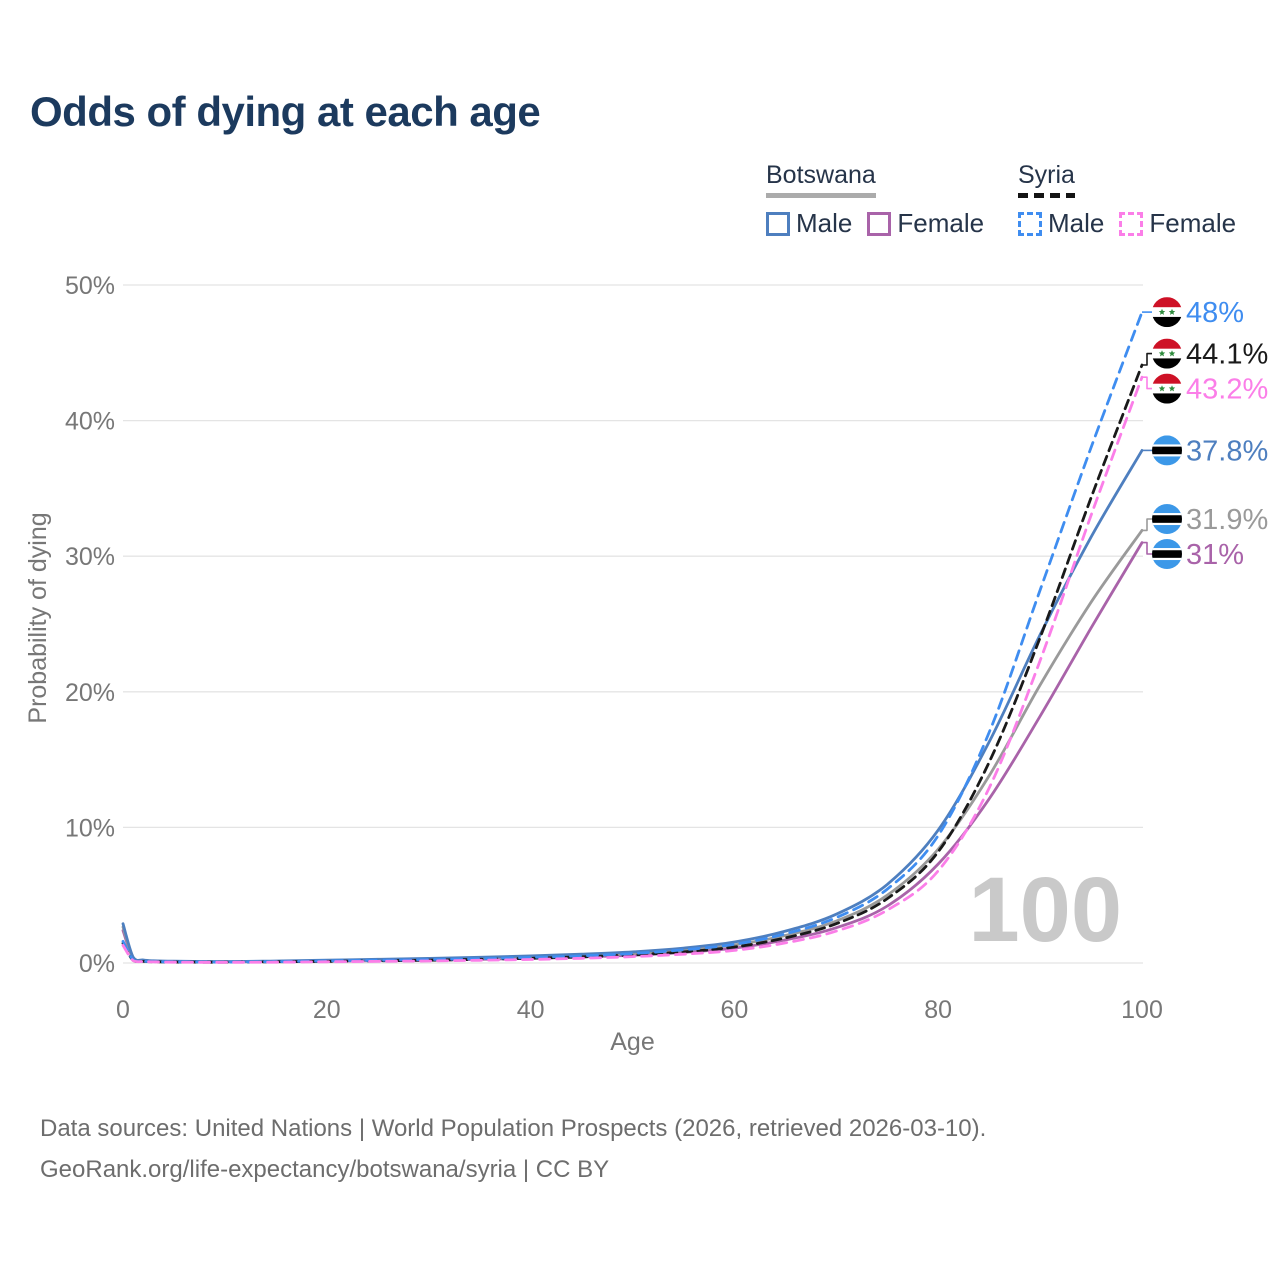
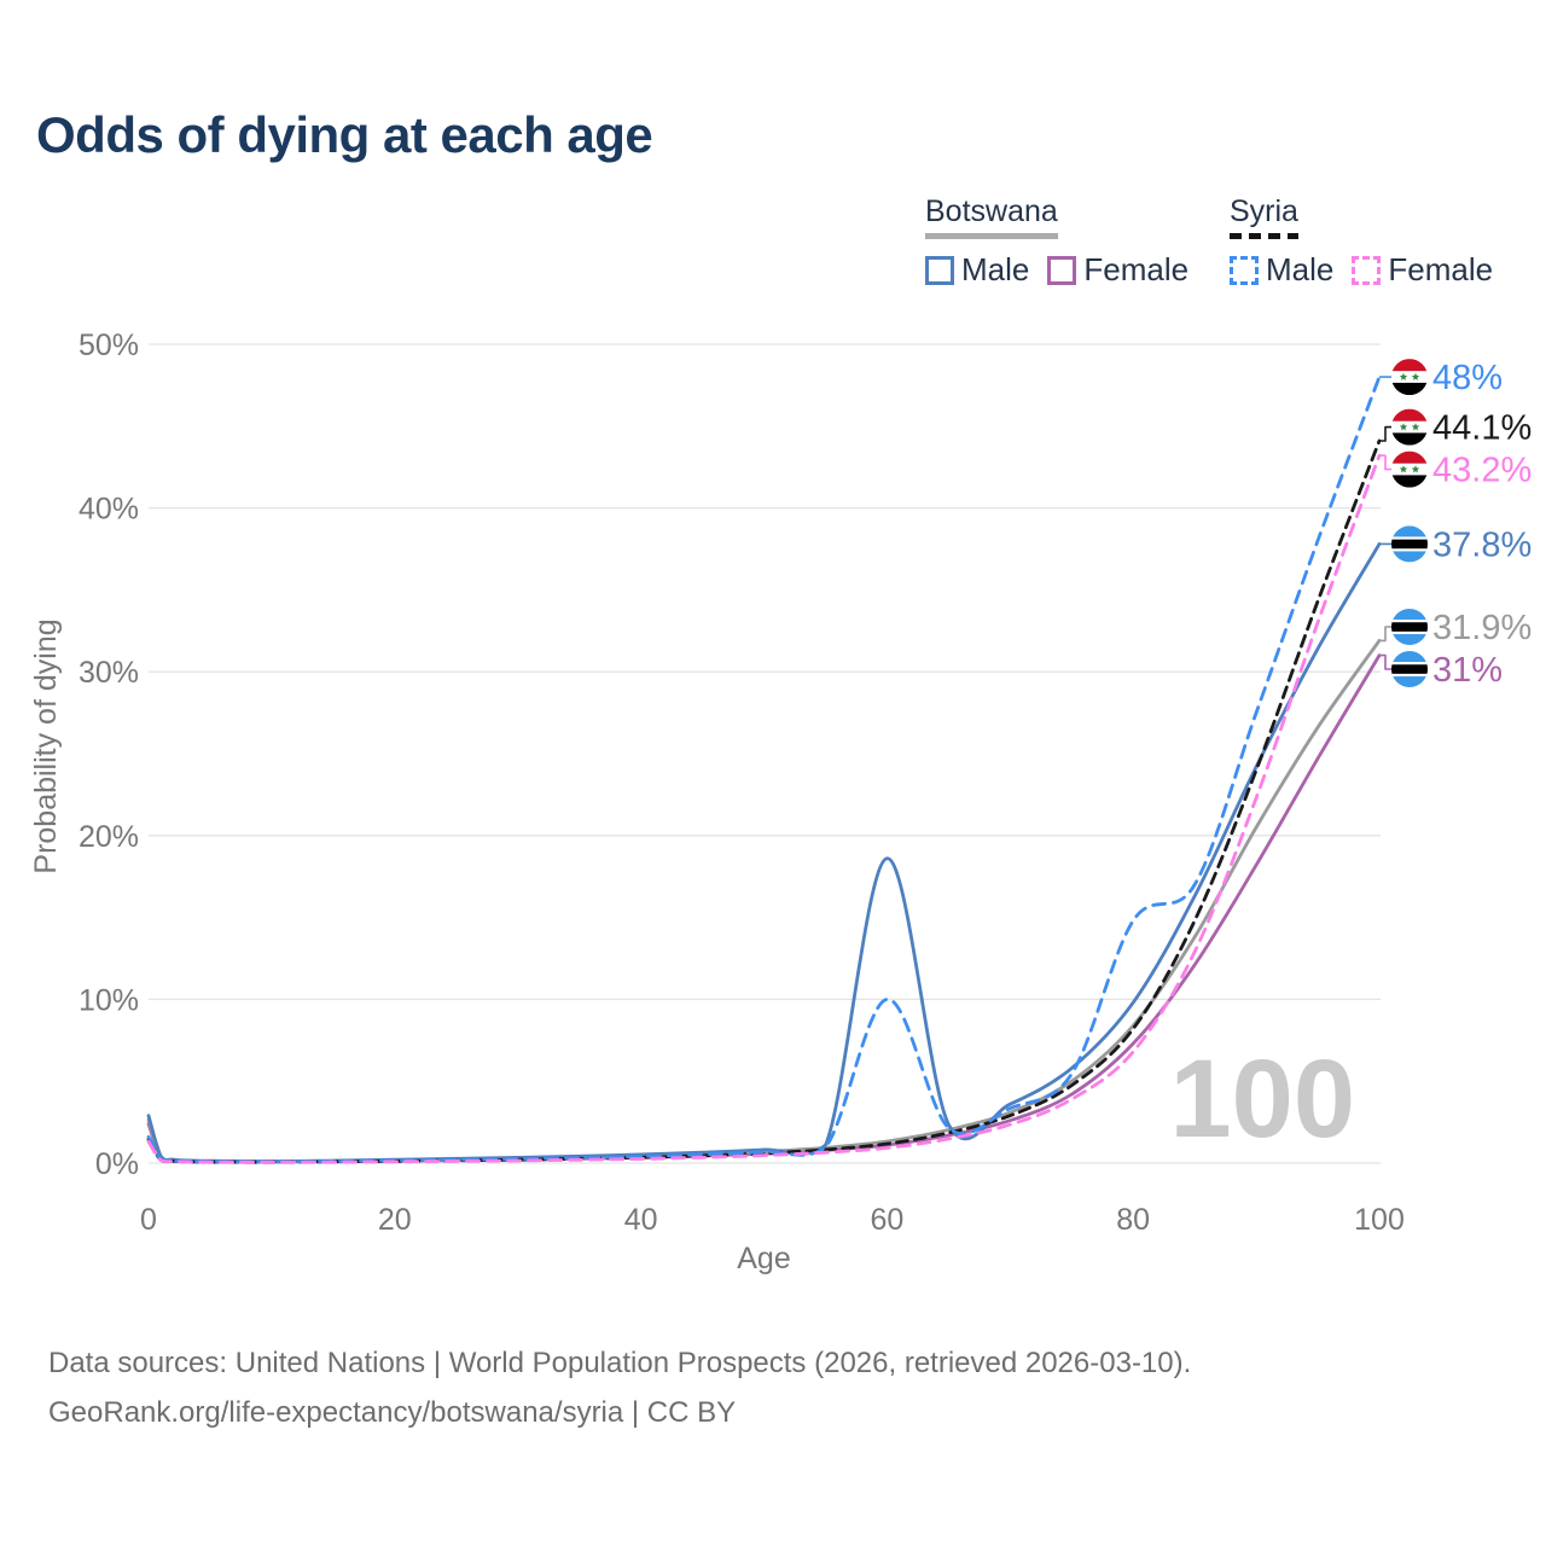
Botswana Male/60: 1.6% -> 18.6%
Syria Male/60: 1.4% -> 10.0%
Syria Male/80: 9.4% -> 14.8%
